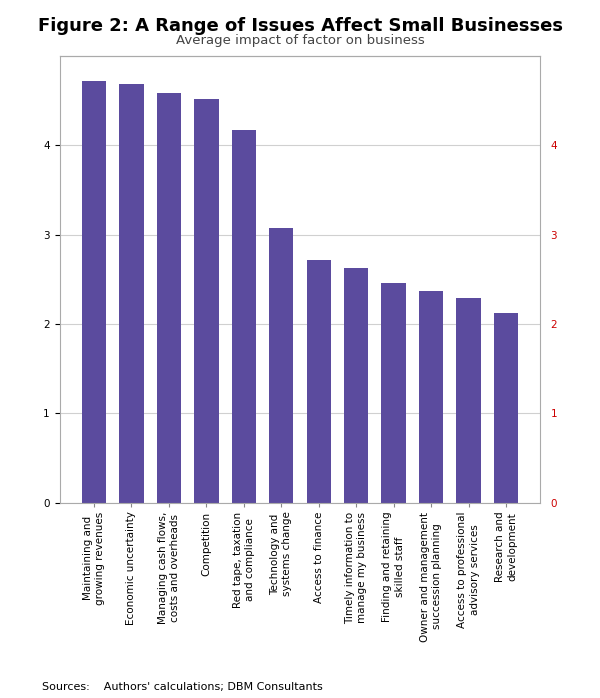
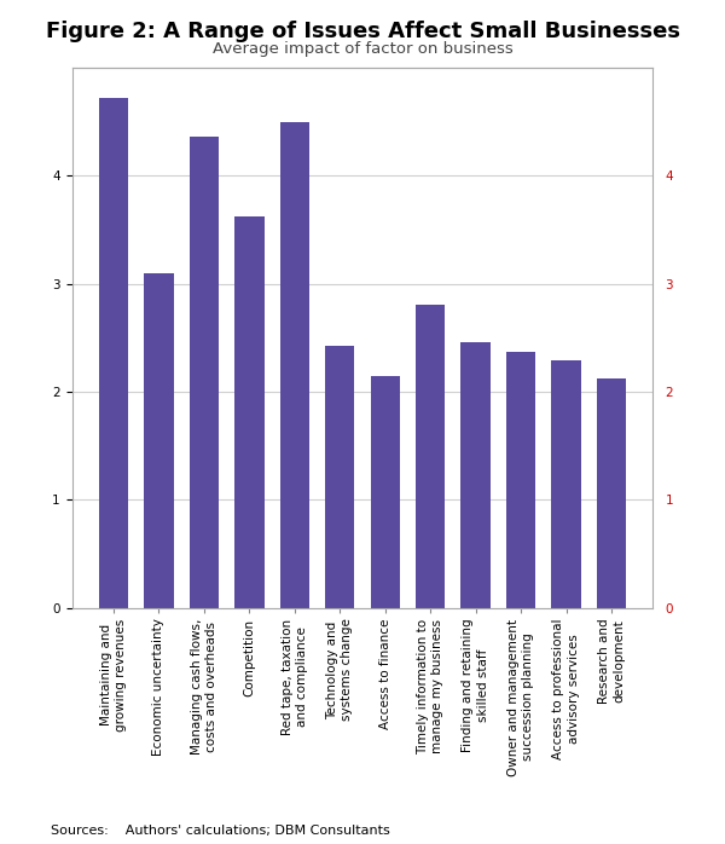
Economic uncertainty: 4.68 -> 3.10
Managing cash flows, costs and overheads: 4.58 -> 4.36
Competition: 4.52 -> 3.62
Red tape, taxation and compliance: 4.17 -> 4.50
Technology and systems change: 3.07 -> 2.42
Access to finance: 2.71 -> 2.14
Timely information to manage my business: 2.62 -> 2.80
